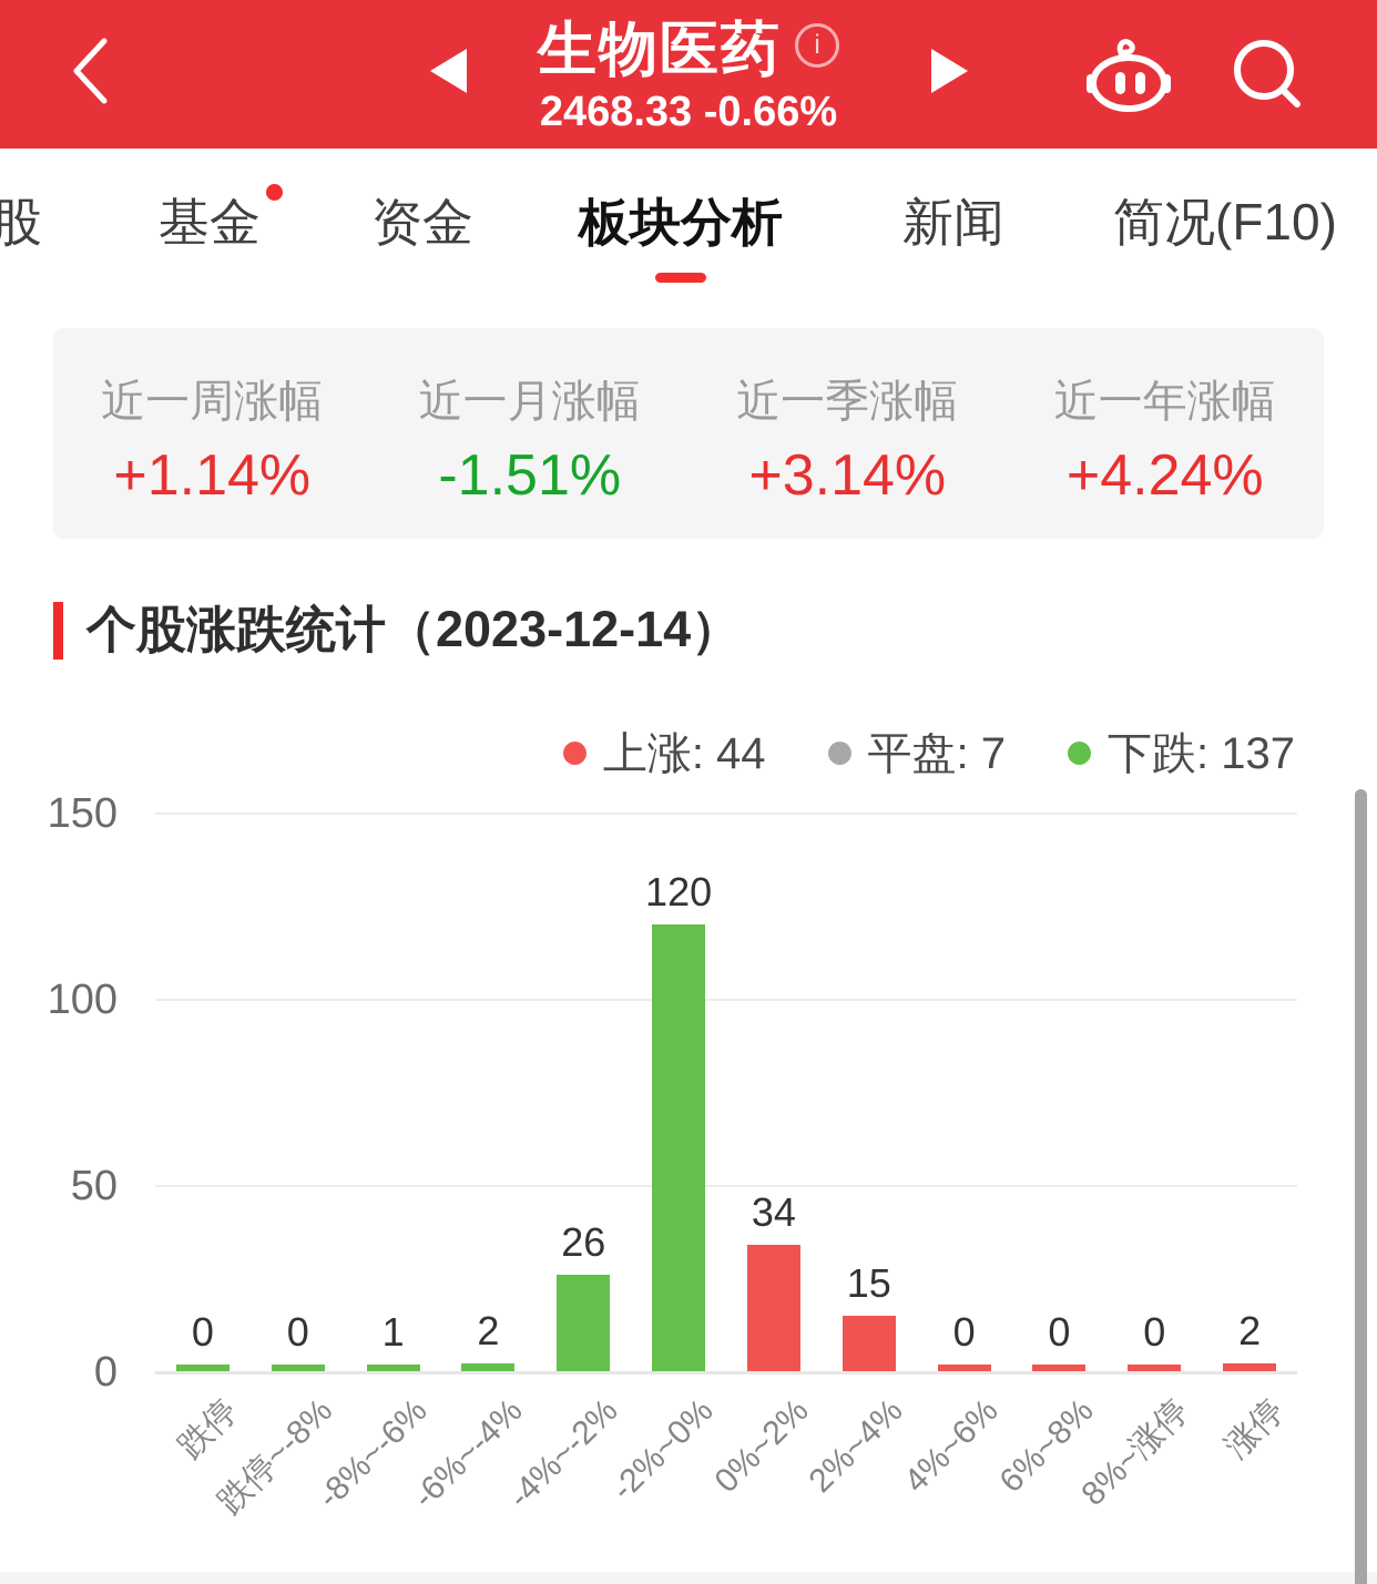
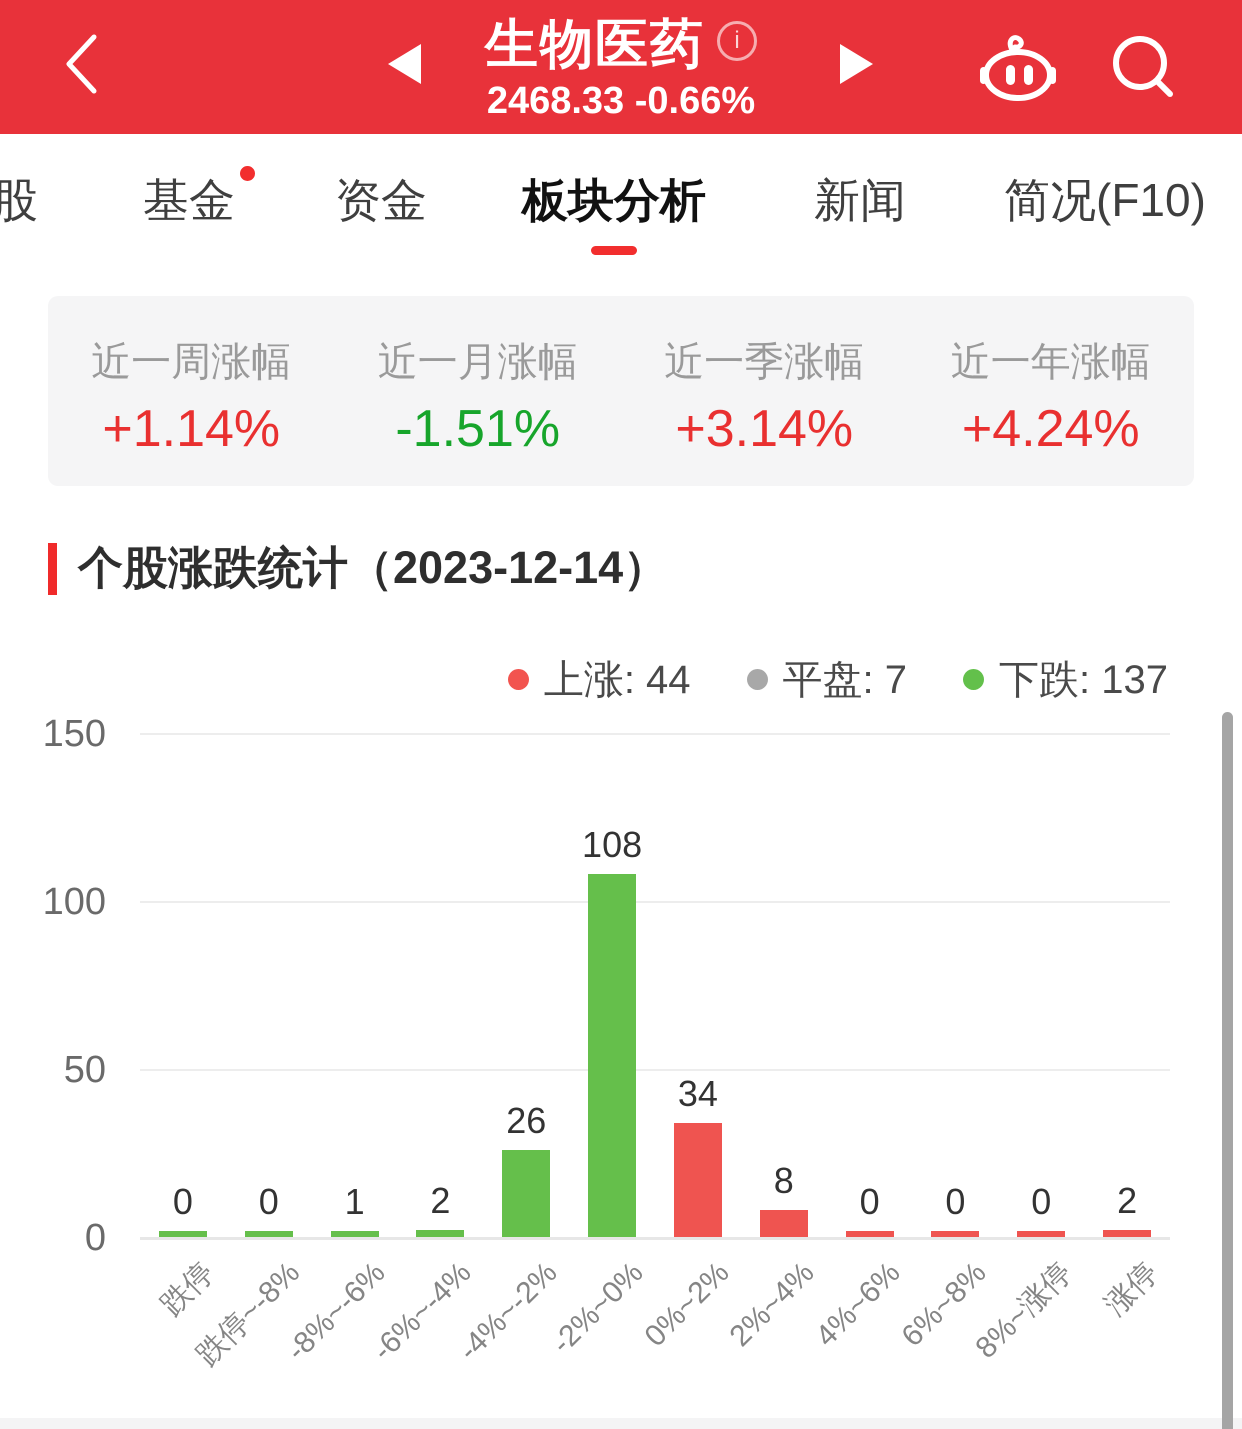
-2%~0%: 120 -> 108
2%~4%: 15 -> 8
